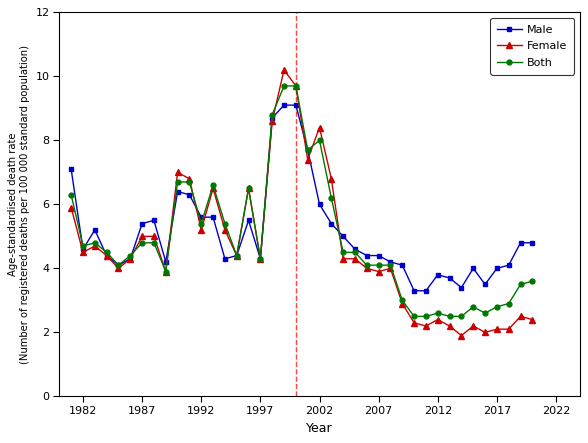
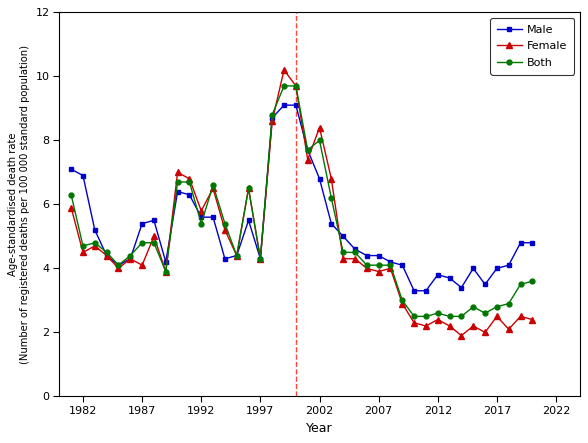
Male/1982: 4.6 -> 6.9
Female/1987: 5.0 -> 4.1
Female/1992: 5.2 -> 5.8
Male/2002: 6.0 -> 6.8
Female/2017: 2.1 -> 2.5
